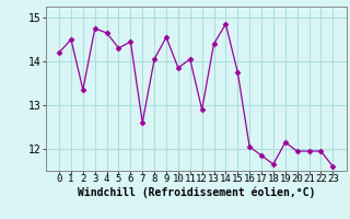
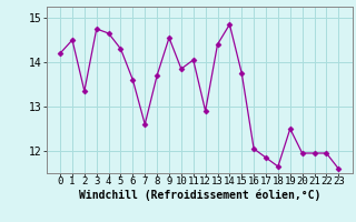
6: 14.45 -> 13.60
8: 14.05 -> 13.70
19: 12.15 -> 12.50
